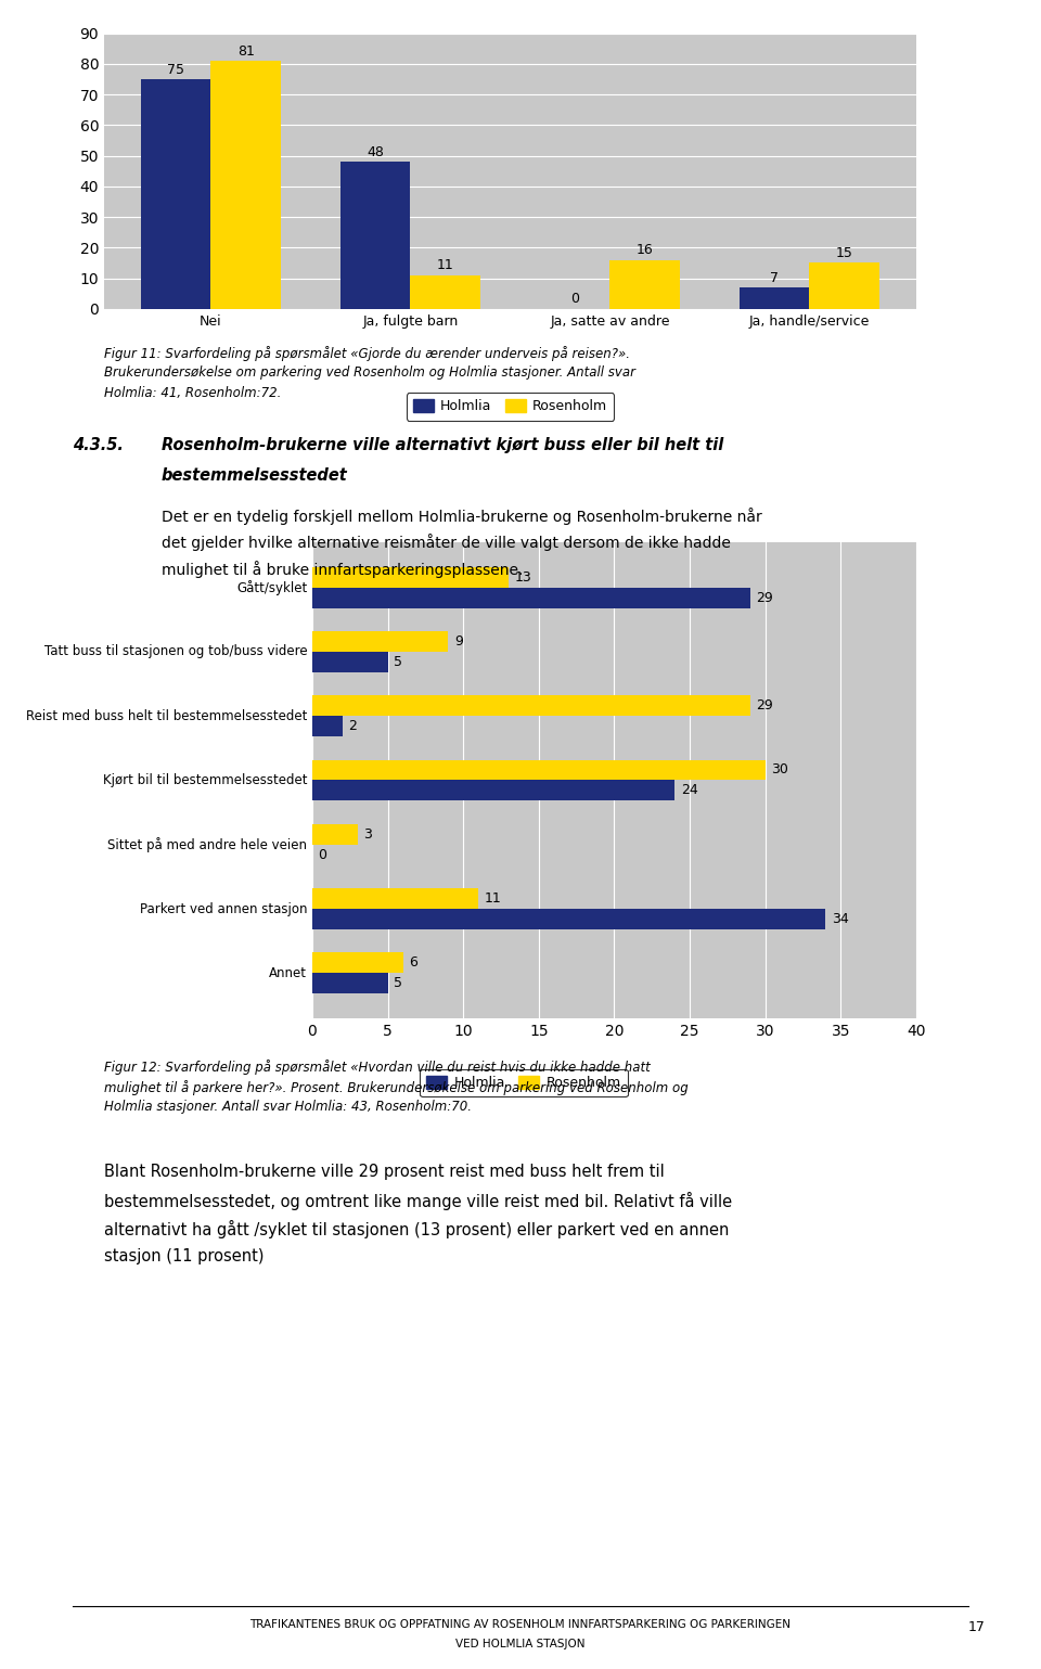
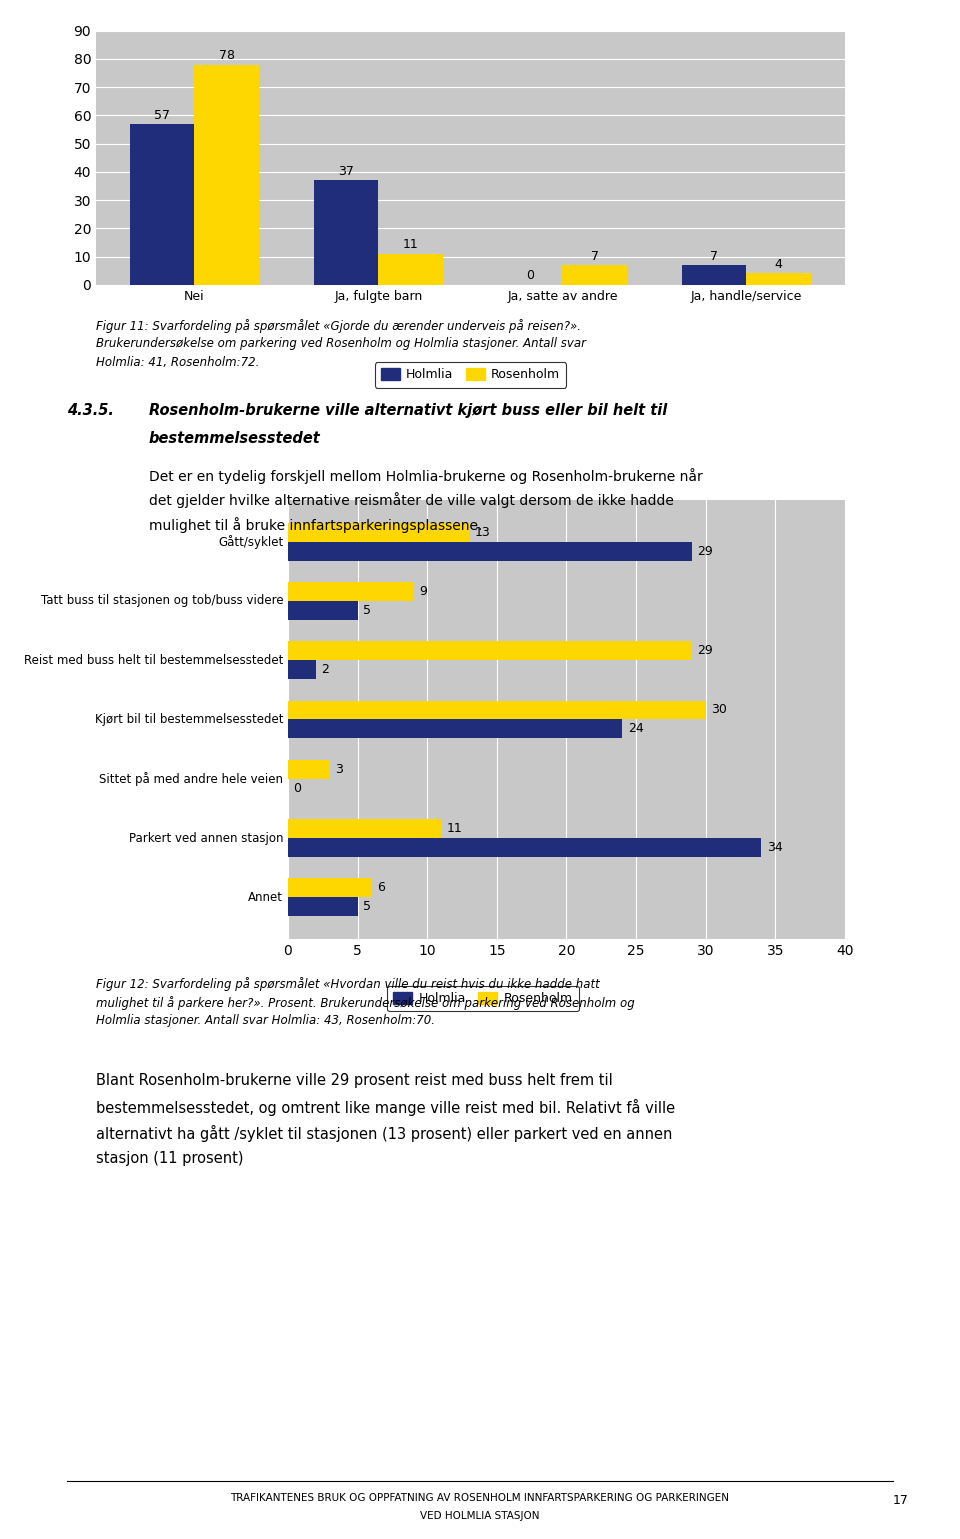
Holmlia/Nei: 75 -> 57
Rosenholm/Nei: 81 -> 78
Holmlia/Ja, fulgte barn: 48 -> 37
Rosenholm/Ja, satte av andre: 16 -> 7
Rosenholm/Ja, handle/service: 15 -> 4
